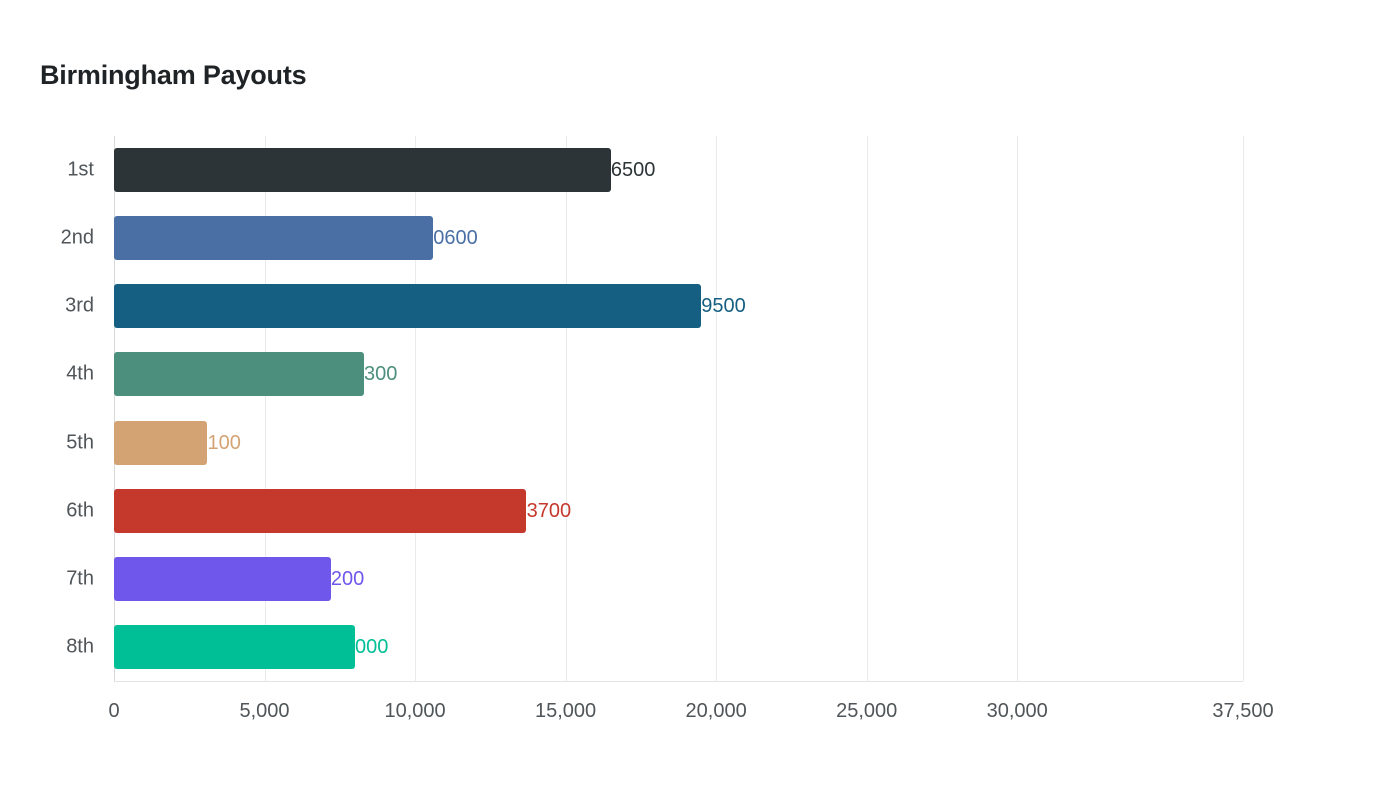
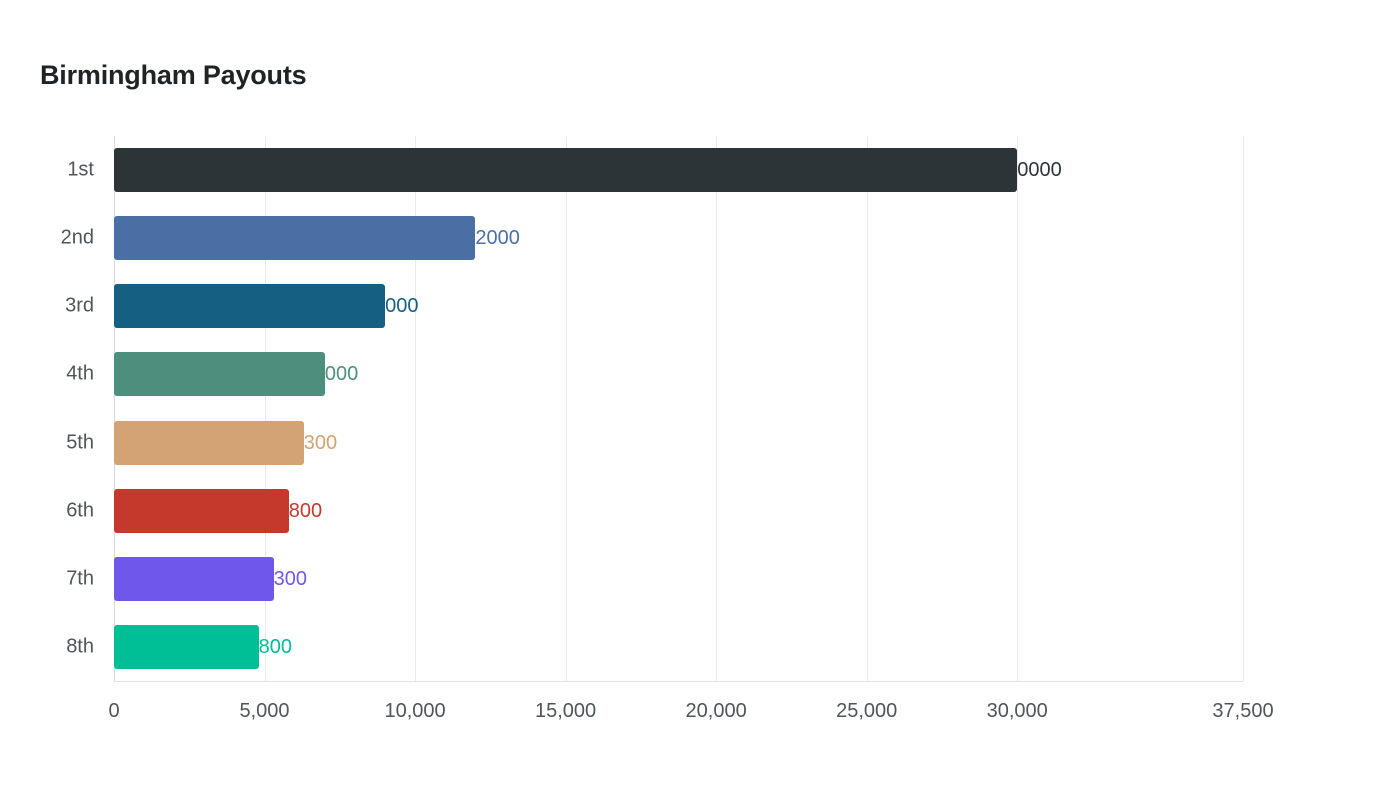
1st: 16500 -> 30000
2nd: 10600 -> 12000
3rd: 19500 -> 9000
4th: 8300 -> 7000
5th: 3100 -> 6300
6th: 13700 -> 5800
7th: 7200 -> 5300
8th: 8000 -> 4800
